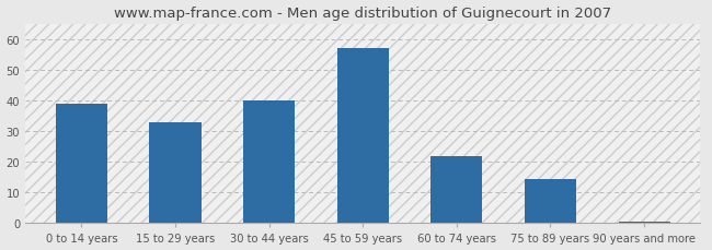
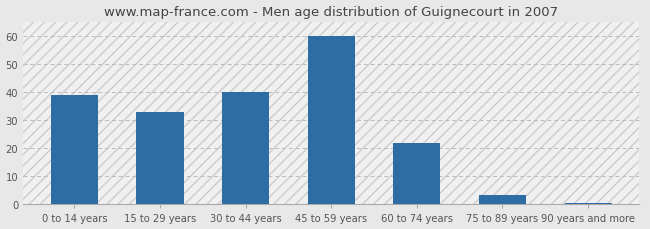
45 to 59 years: 57.0 -> 60.0
75 to 89 years: 14.5 -> 3.5
